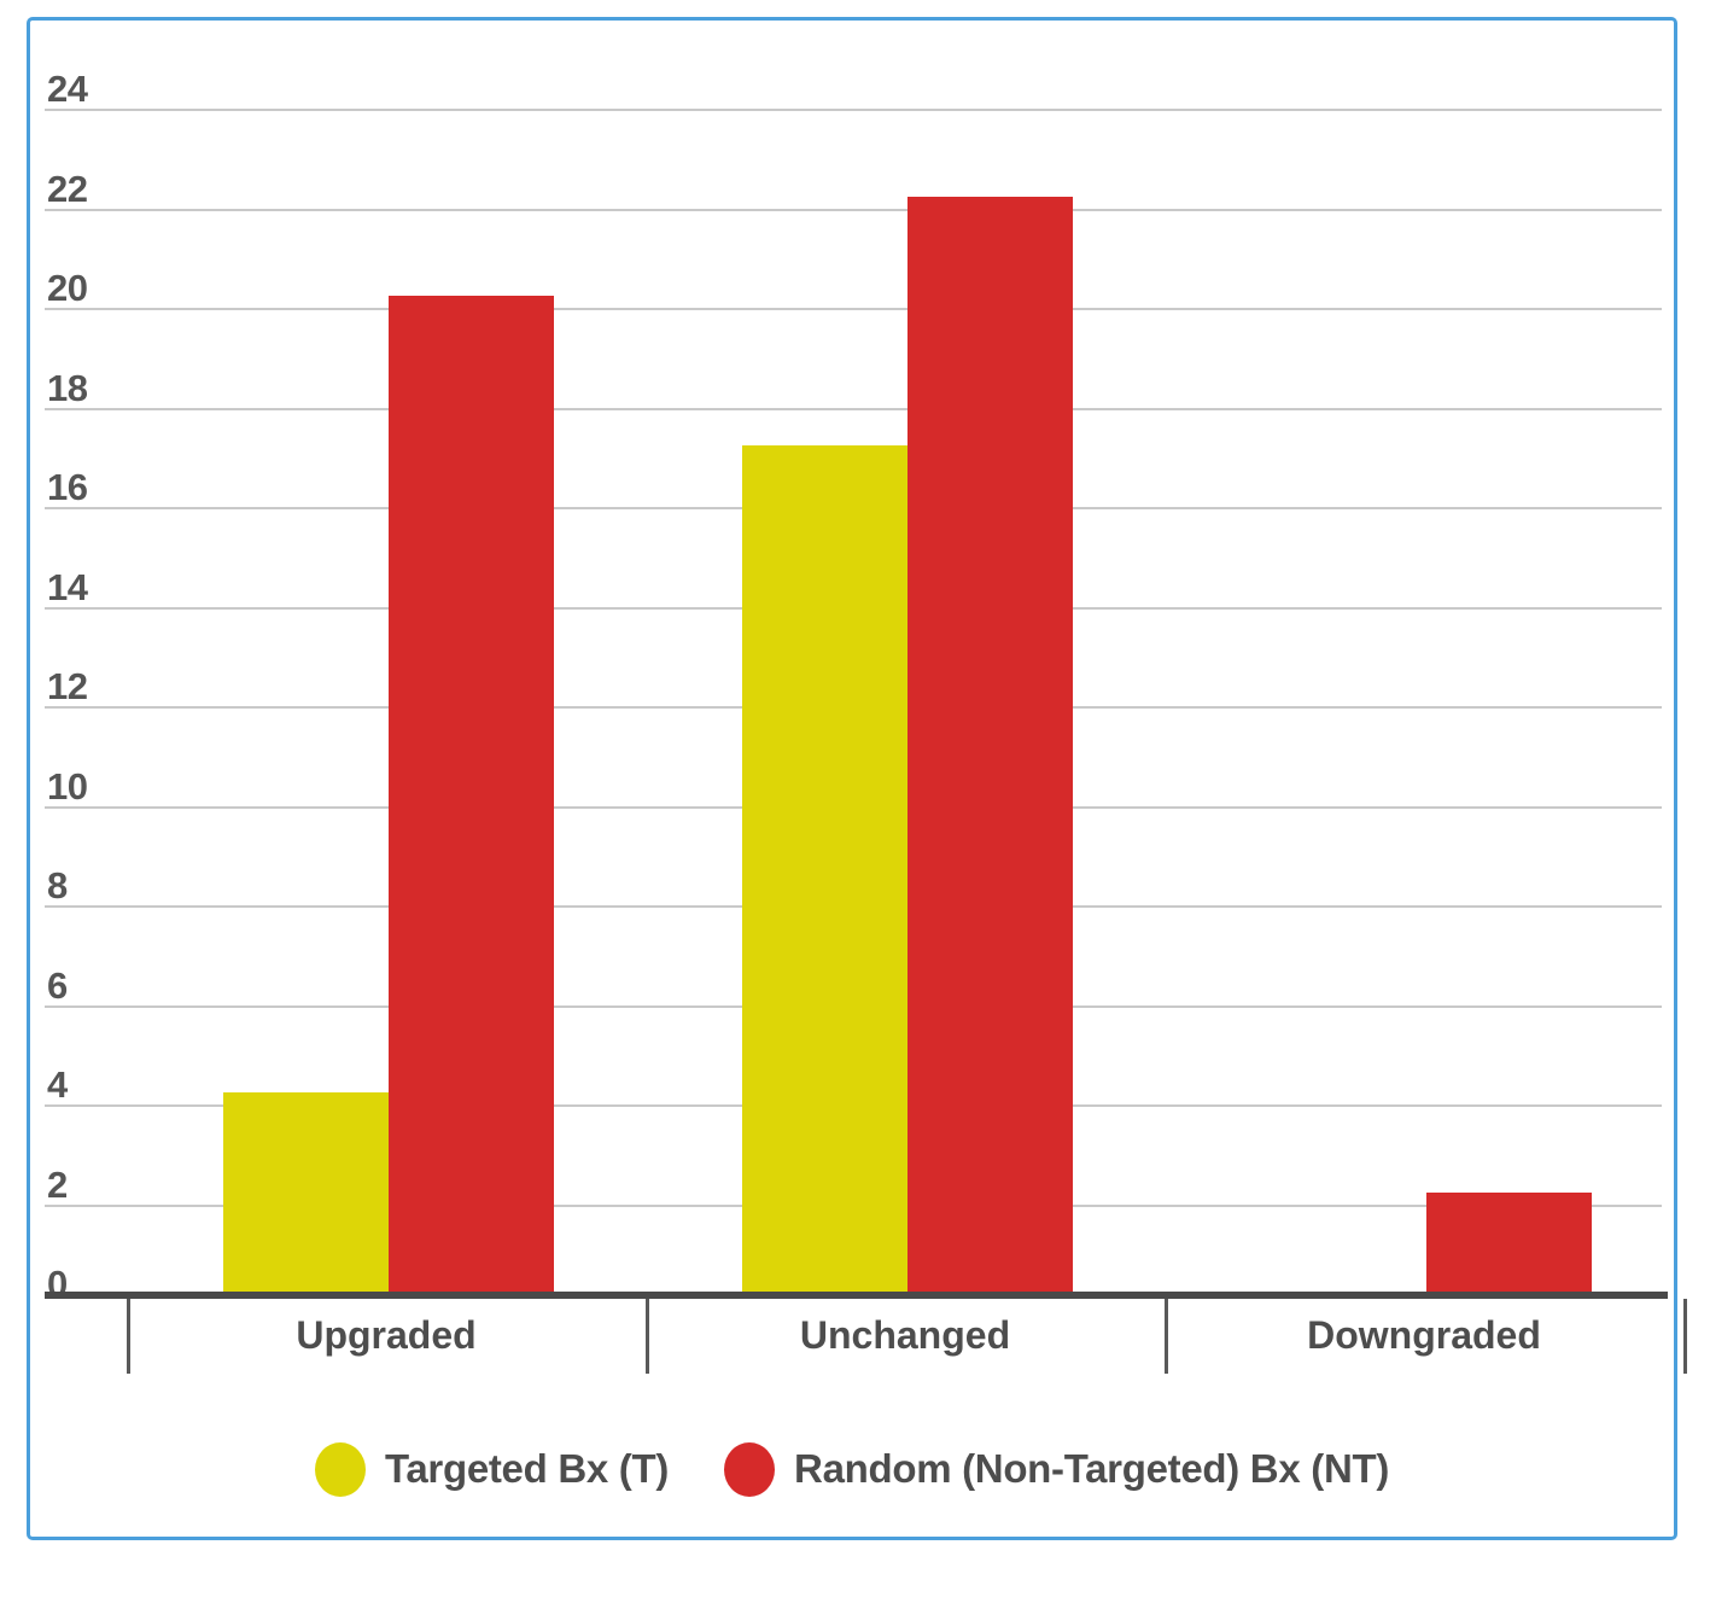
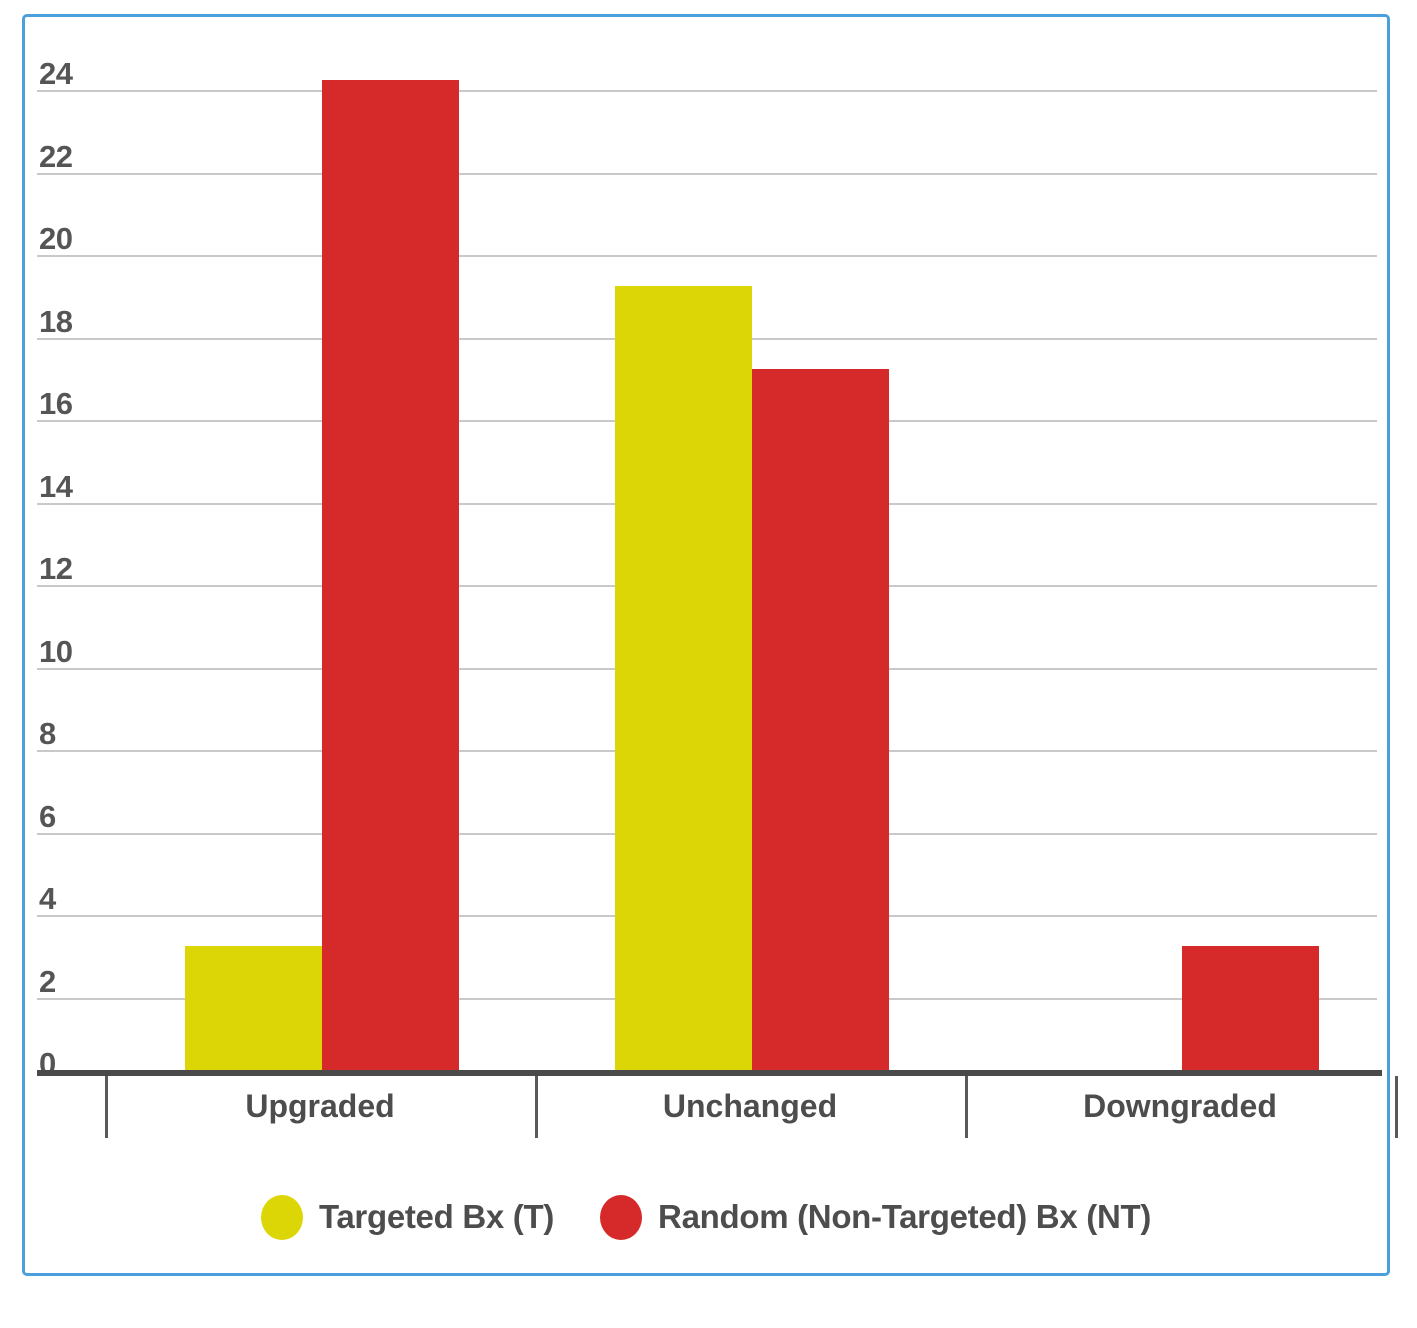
Targeted Bx (T)/Upgraded: 4 -> 3
Random (Non-Targeted) Bx (NT)/Upgraded: 20 -> 24
Targeted Bx (T)/Unchanged: 17 -> 19
Random (Non-Targeted) Bx (NT)/Unchanged: 22 -> 17
Random (Non-Targeted) Bx (NT)/Downgraded: 2 -> 3
